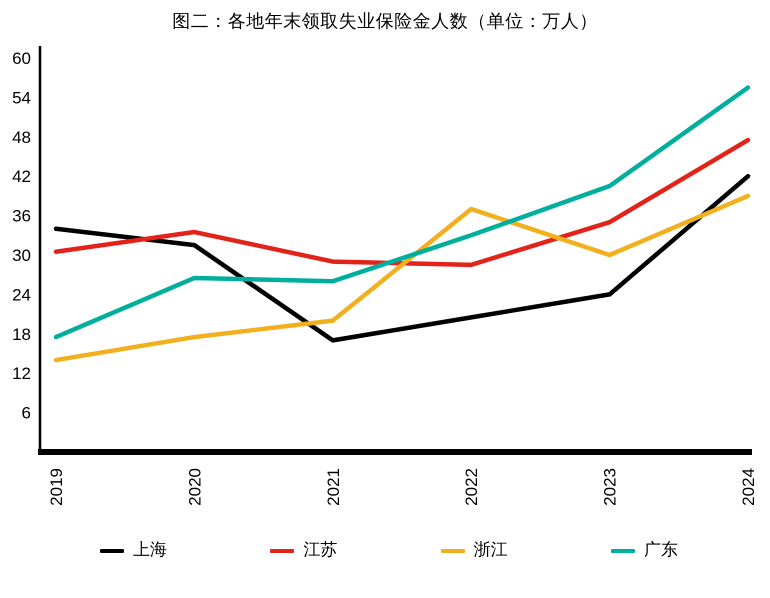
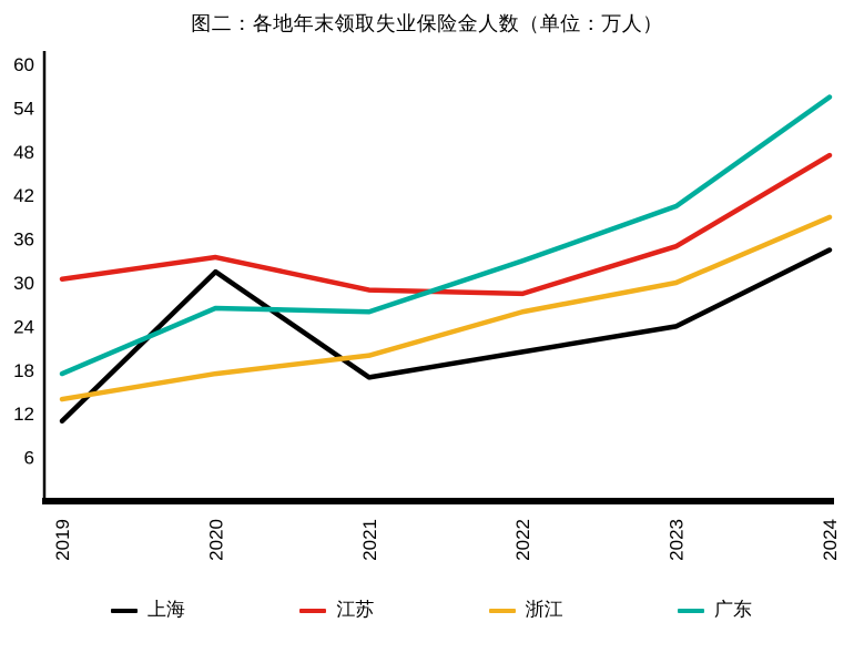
上海/2019: 34 -> 11
浙江/2022: 37 -> 26
上海/2024: 42 -> 34
